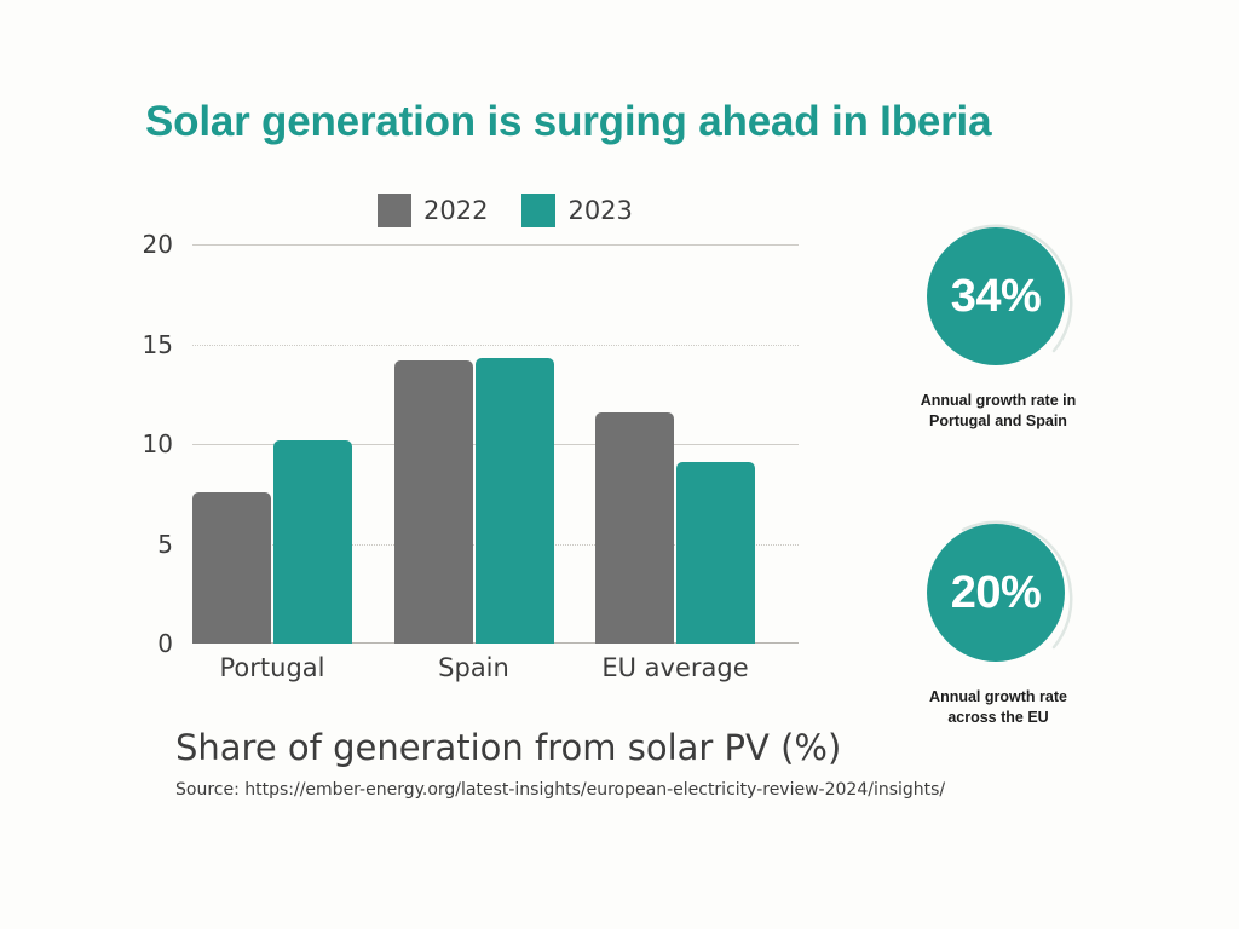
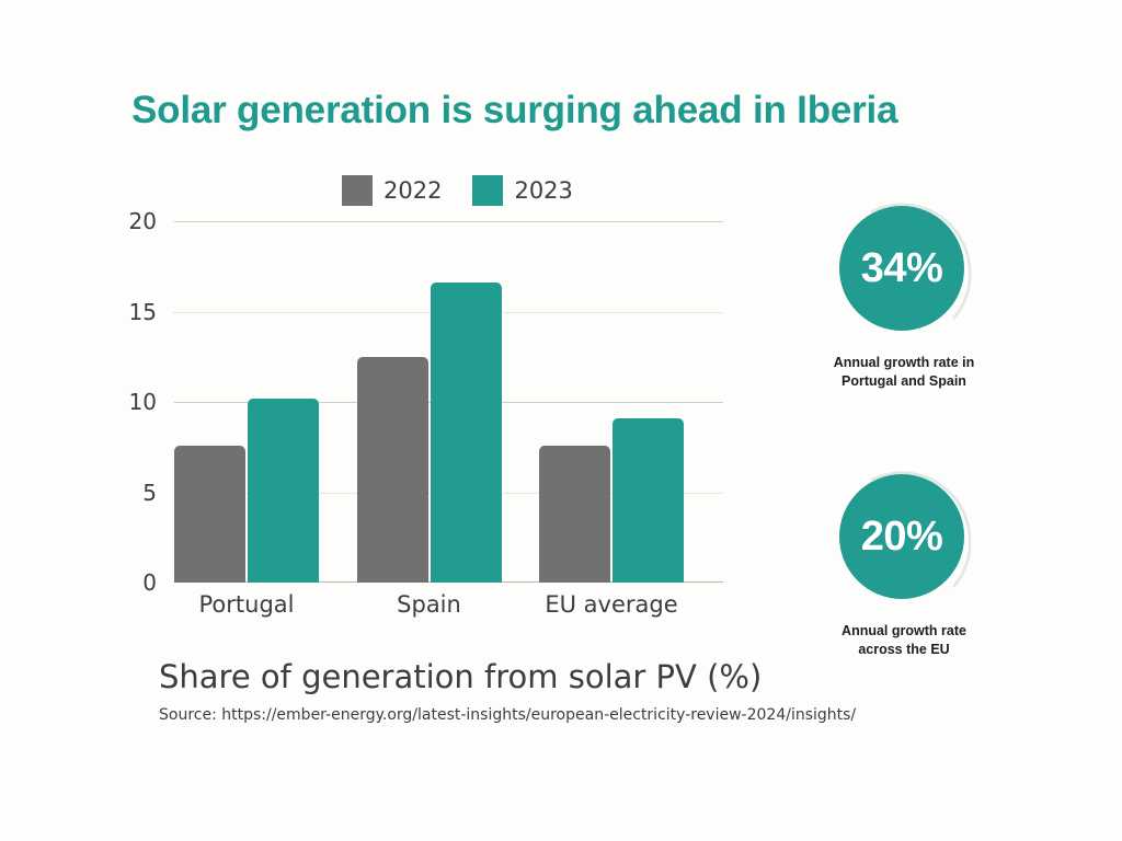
2022/Spain: 14.2 -> 12.5
2023/Spain: 14.3 -> 16.6
2022/EU average: 11.6 -> 7.6
